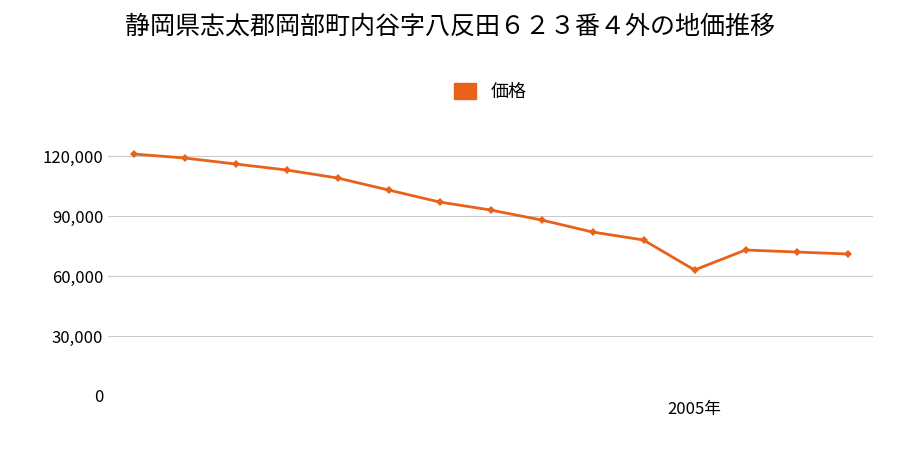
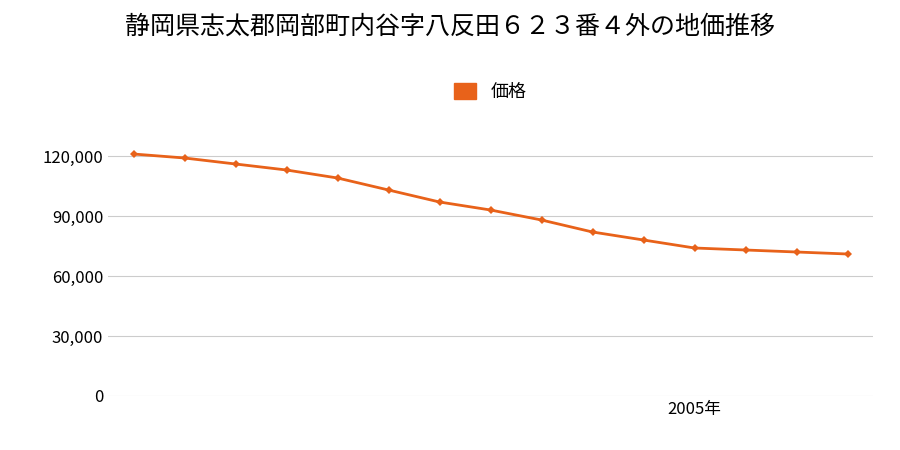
2005年: 63,000 -> 74,000
